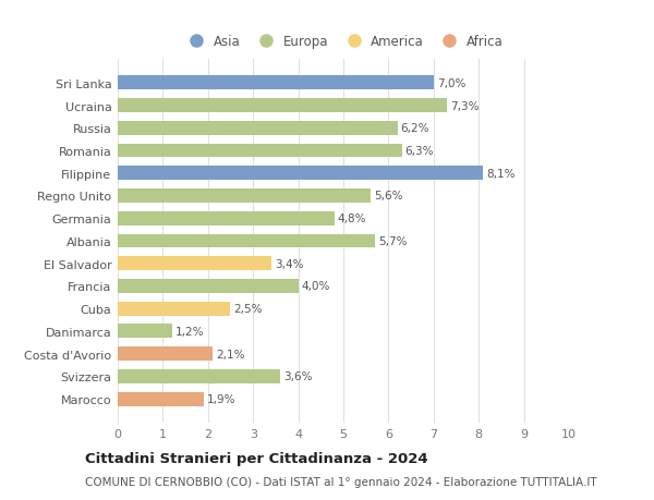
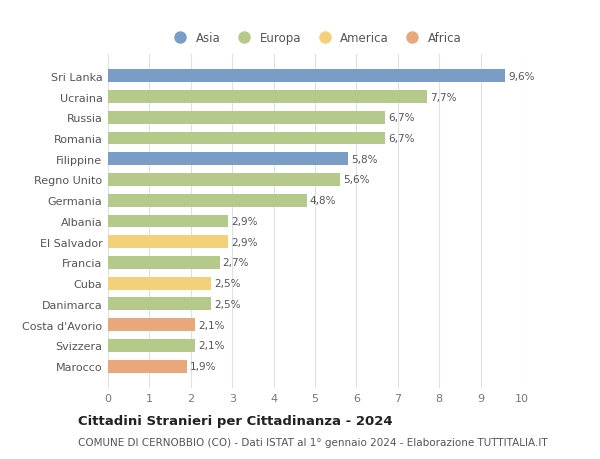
Sri Lanka: 7,0% -> 9,6%
Ucraina: 7,3% -> 7,7%
Russia: 6,2% -> 6,7%
Romania: 6,3% -> 6,7%
Filippine: 8,1% -> 5,8%
Albania: 5,7% -> 2,9%
El Salvador: 3,4% -> 2,9%
Francia: 4,0% -> 2,7%
Danimarca: 1,2% -> 2,5%
Svizzera: 3,6% -> 2,1%
